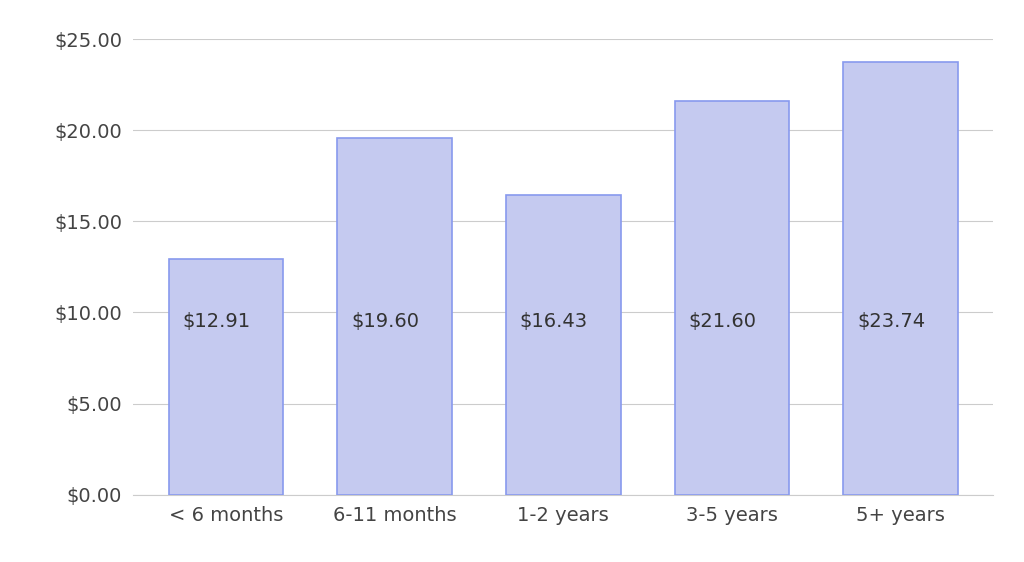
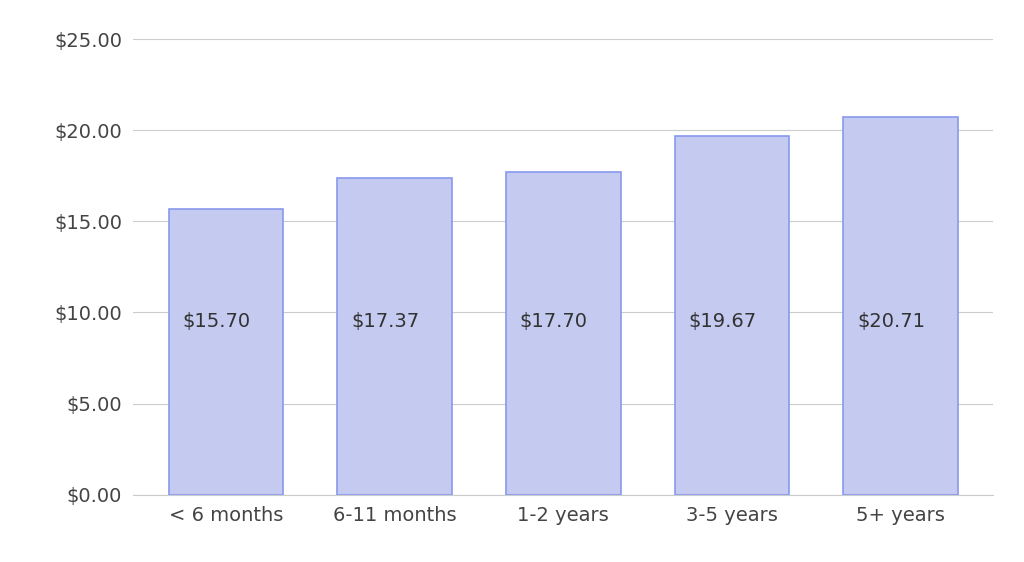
< 6 months: $12.91 -> $15.70
6-11 months: $19.60 -> $17.37
1-2 years: $16.43 -> $17.70
3-5 years: $21.60 -> $19.67
5+ years: $23.74 -> $20.71
